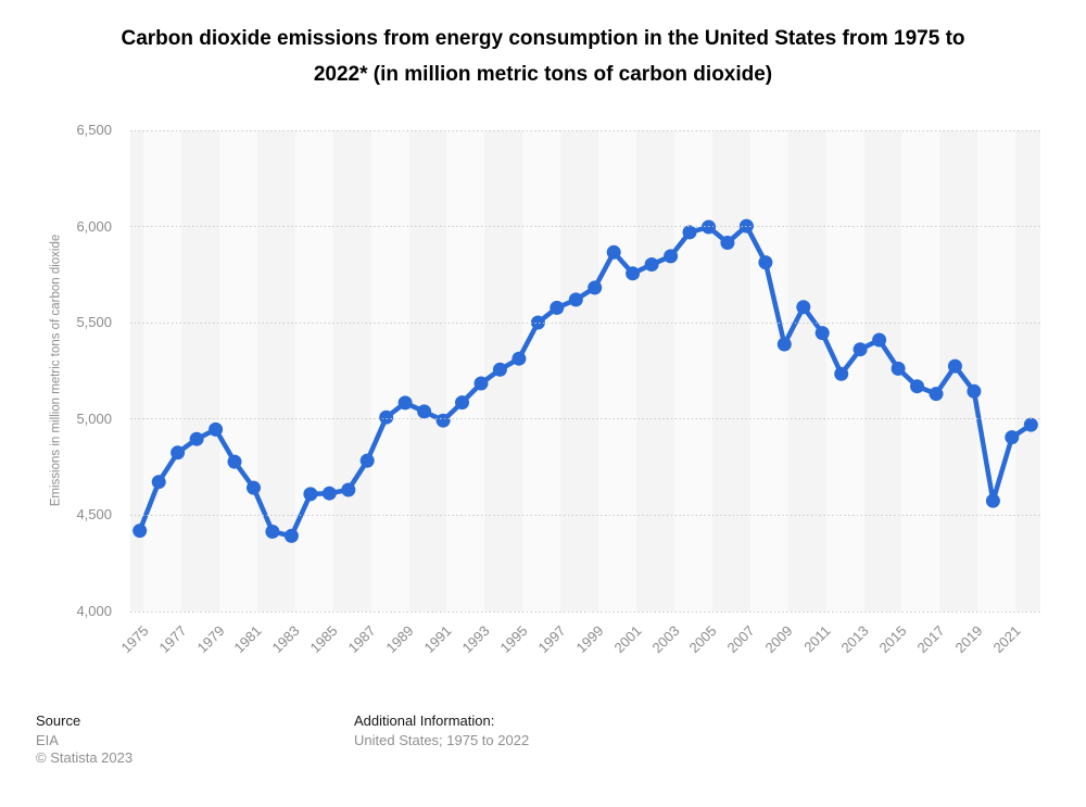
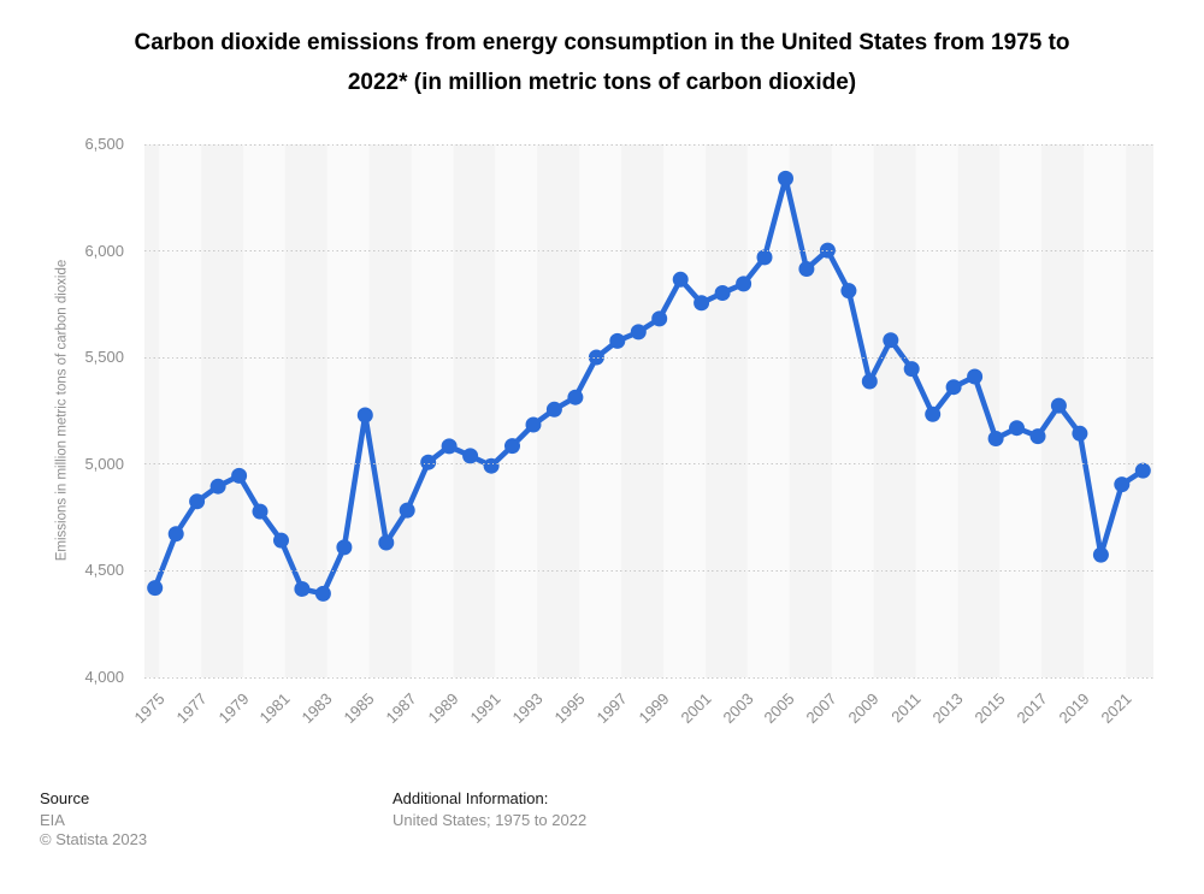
1985: 4610 -> 5230
2005: 6000 -> 6340
2015: 5260 -> 5120
